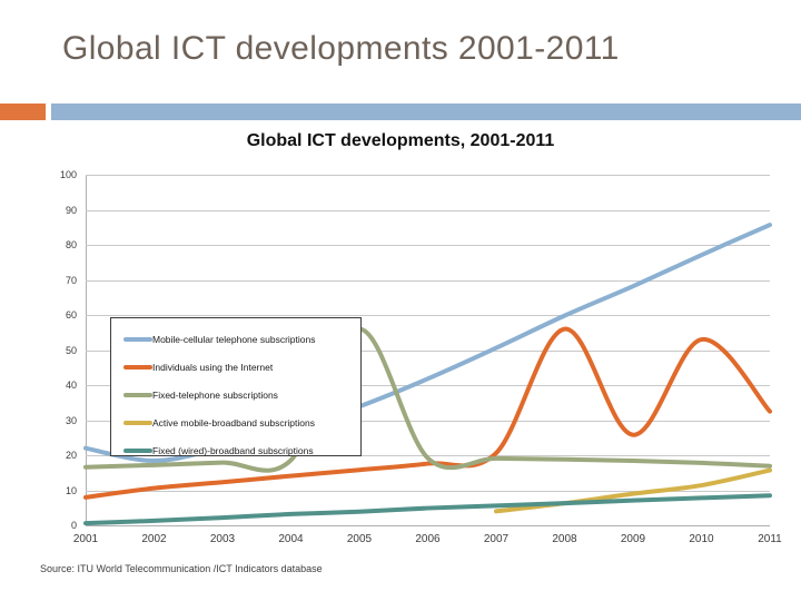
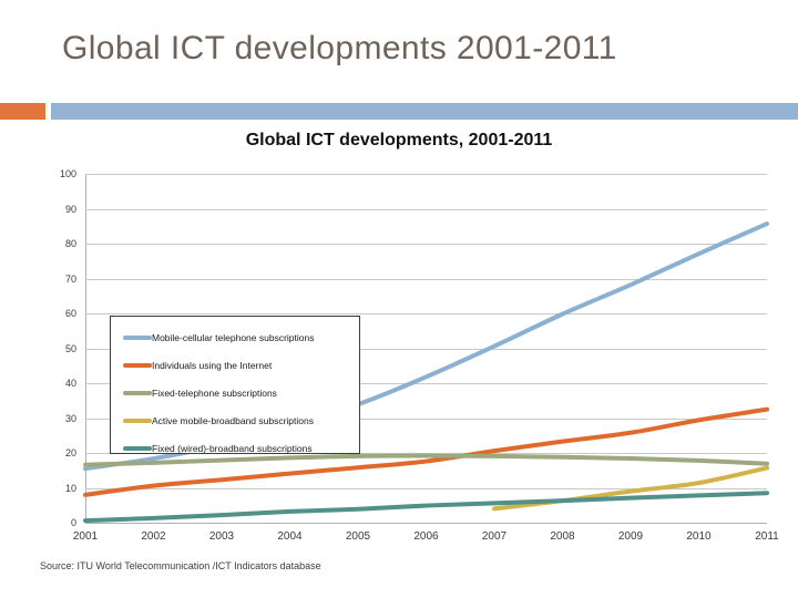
Mobile-cellular telephone subscriptions/2001: 22 -> 16
Fixed-telephone subscriptions/2005: 56 -> 19
Individuals using the Internet/2008: 56 -> 23
Individuals using the Internet/2010: 53 -> 29
